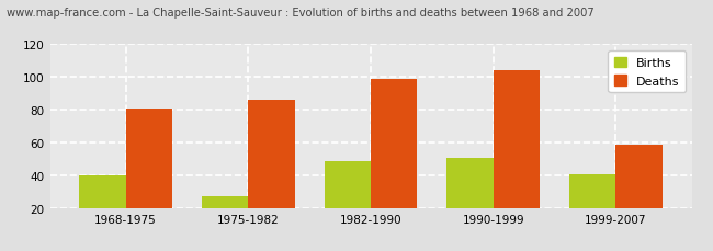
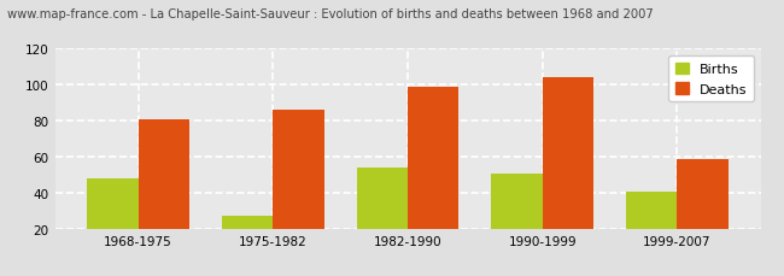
Births/1968-1975: 40 -> 48
Births/1982-1990: 49 -> 54
